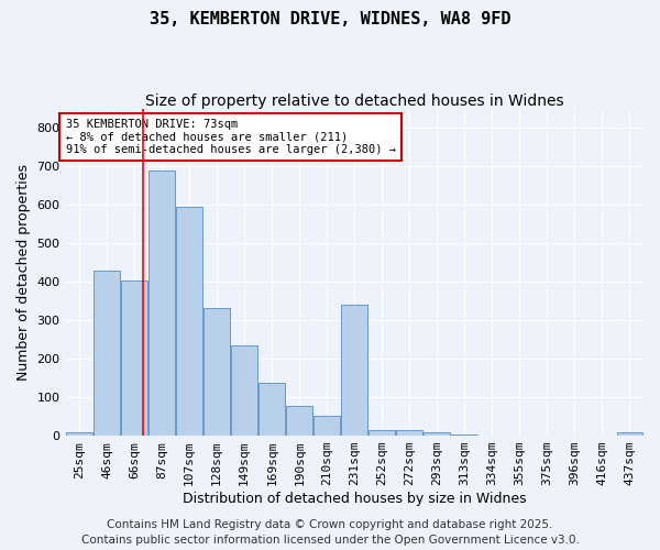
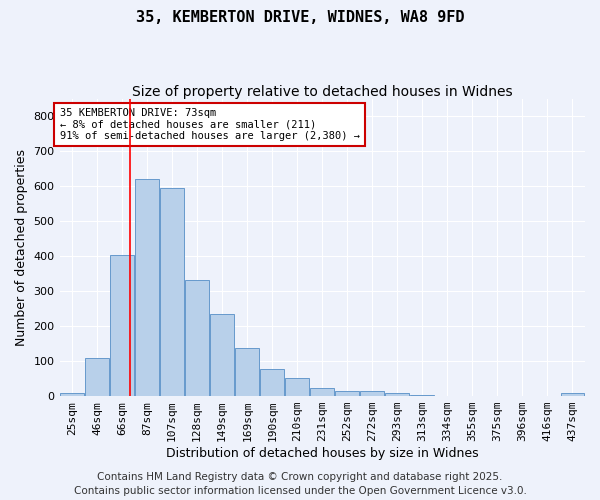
46sqm: 430 -> 108
87sqm: 690 -> 620
231sqm: 340 -> 22
